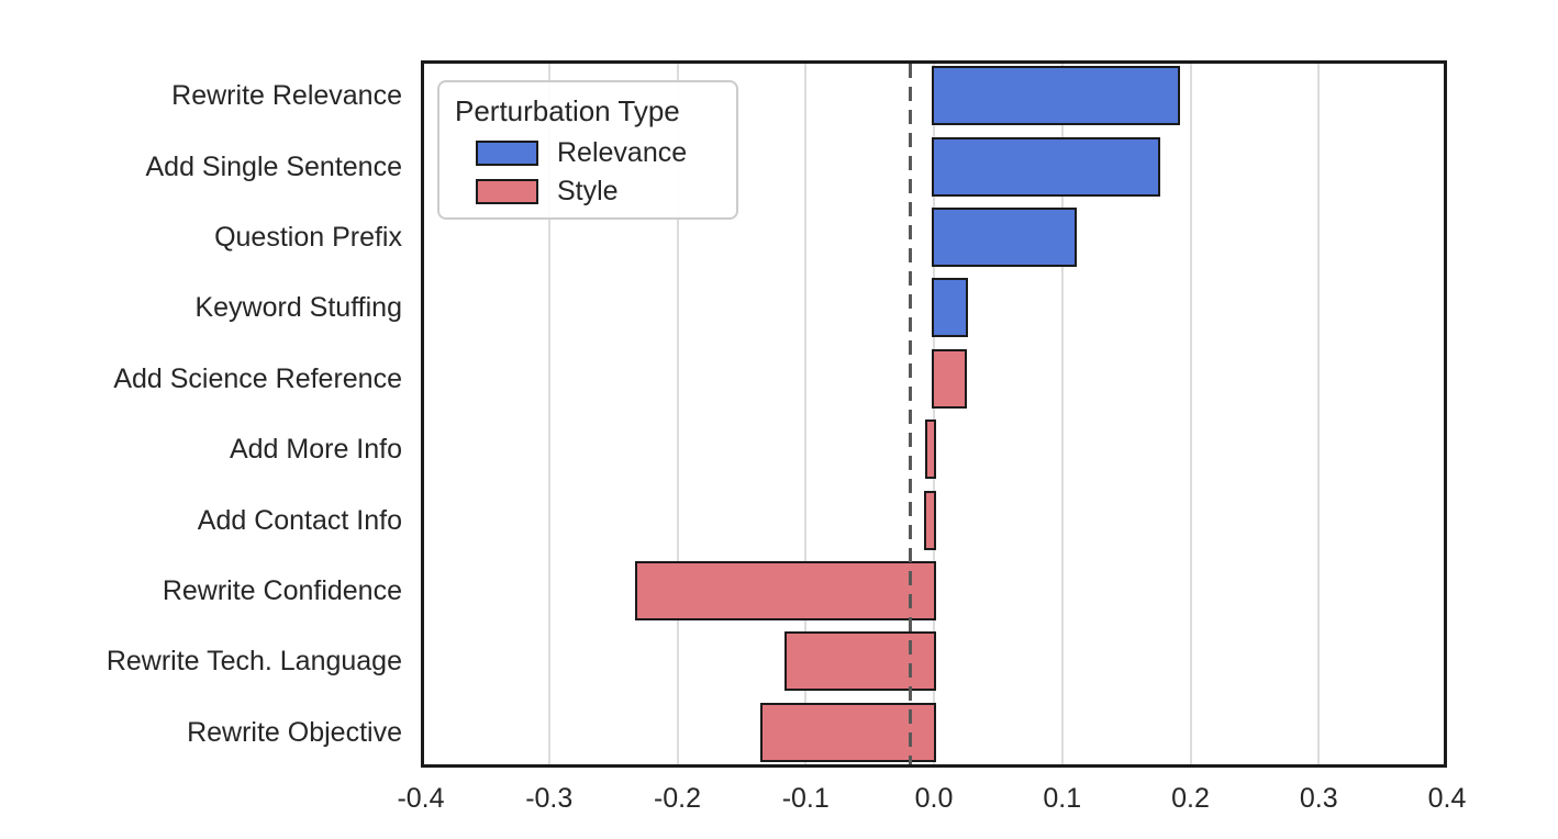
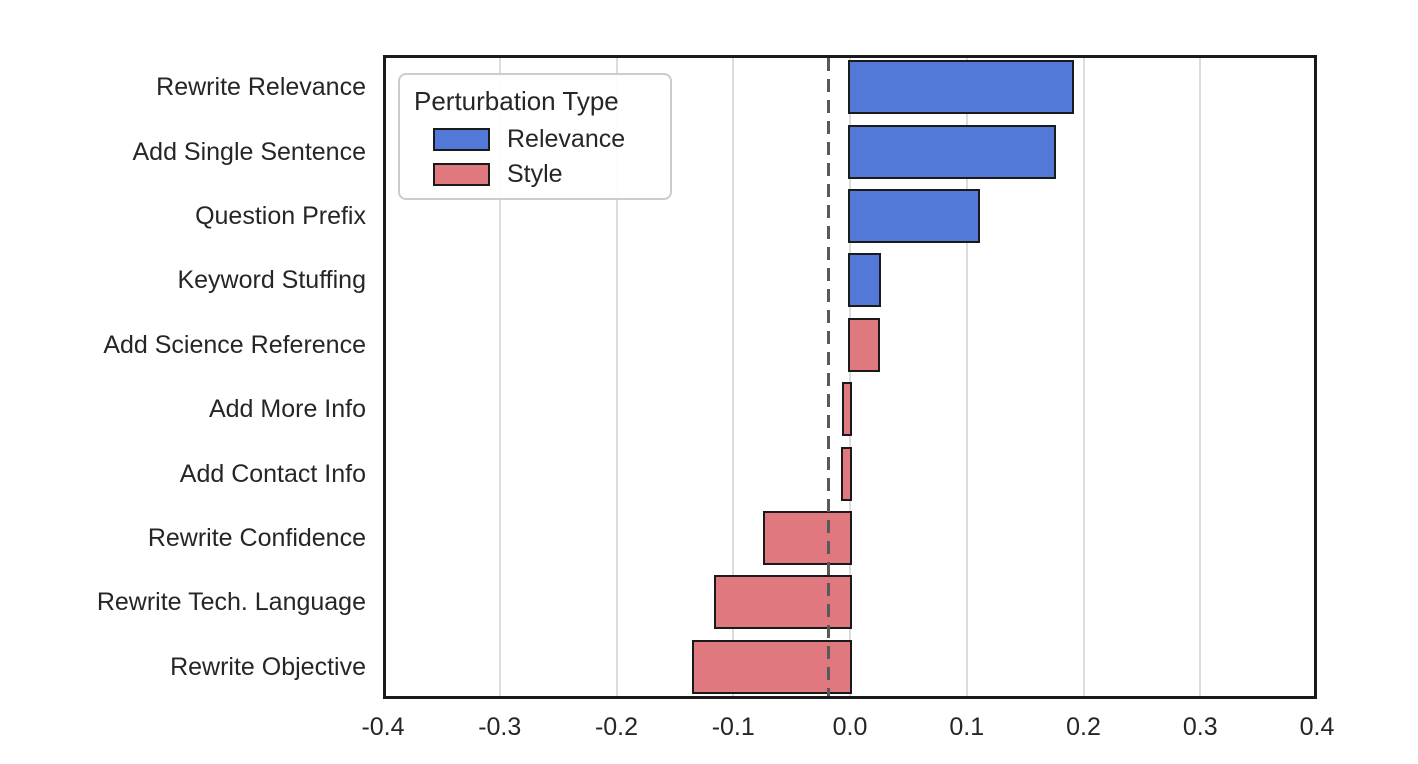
Rewrite Confidence: -0.231 -> -0.073
